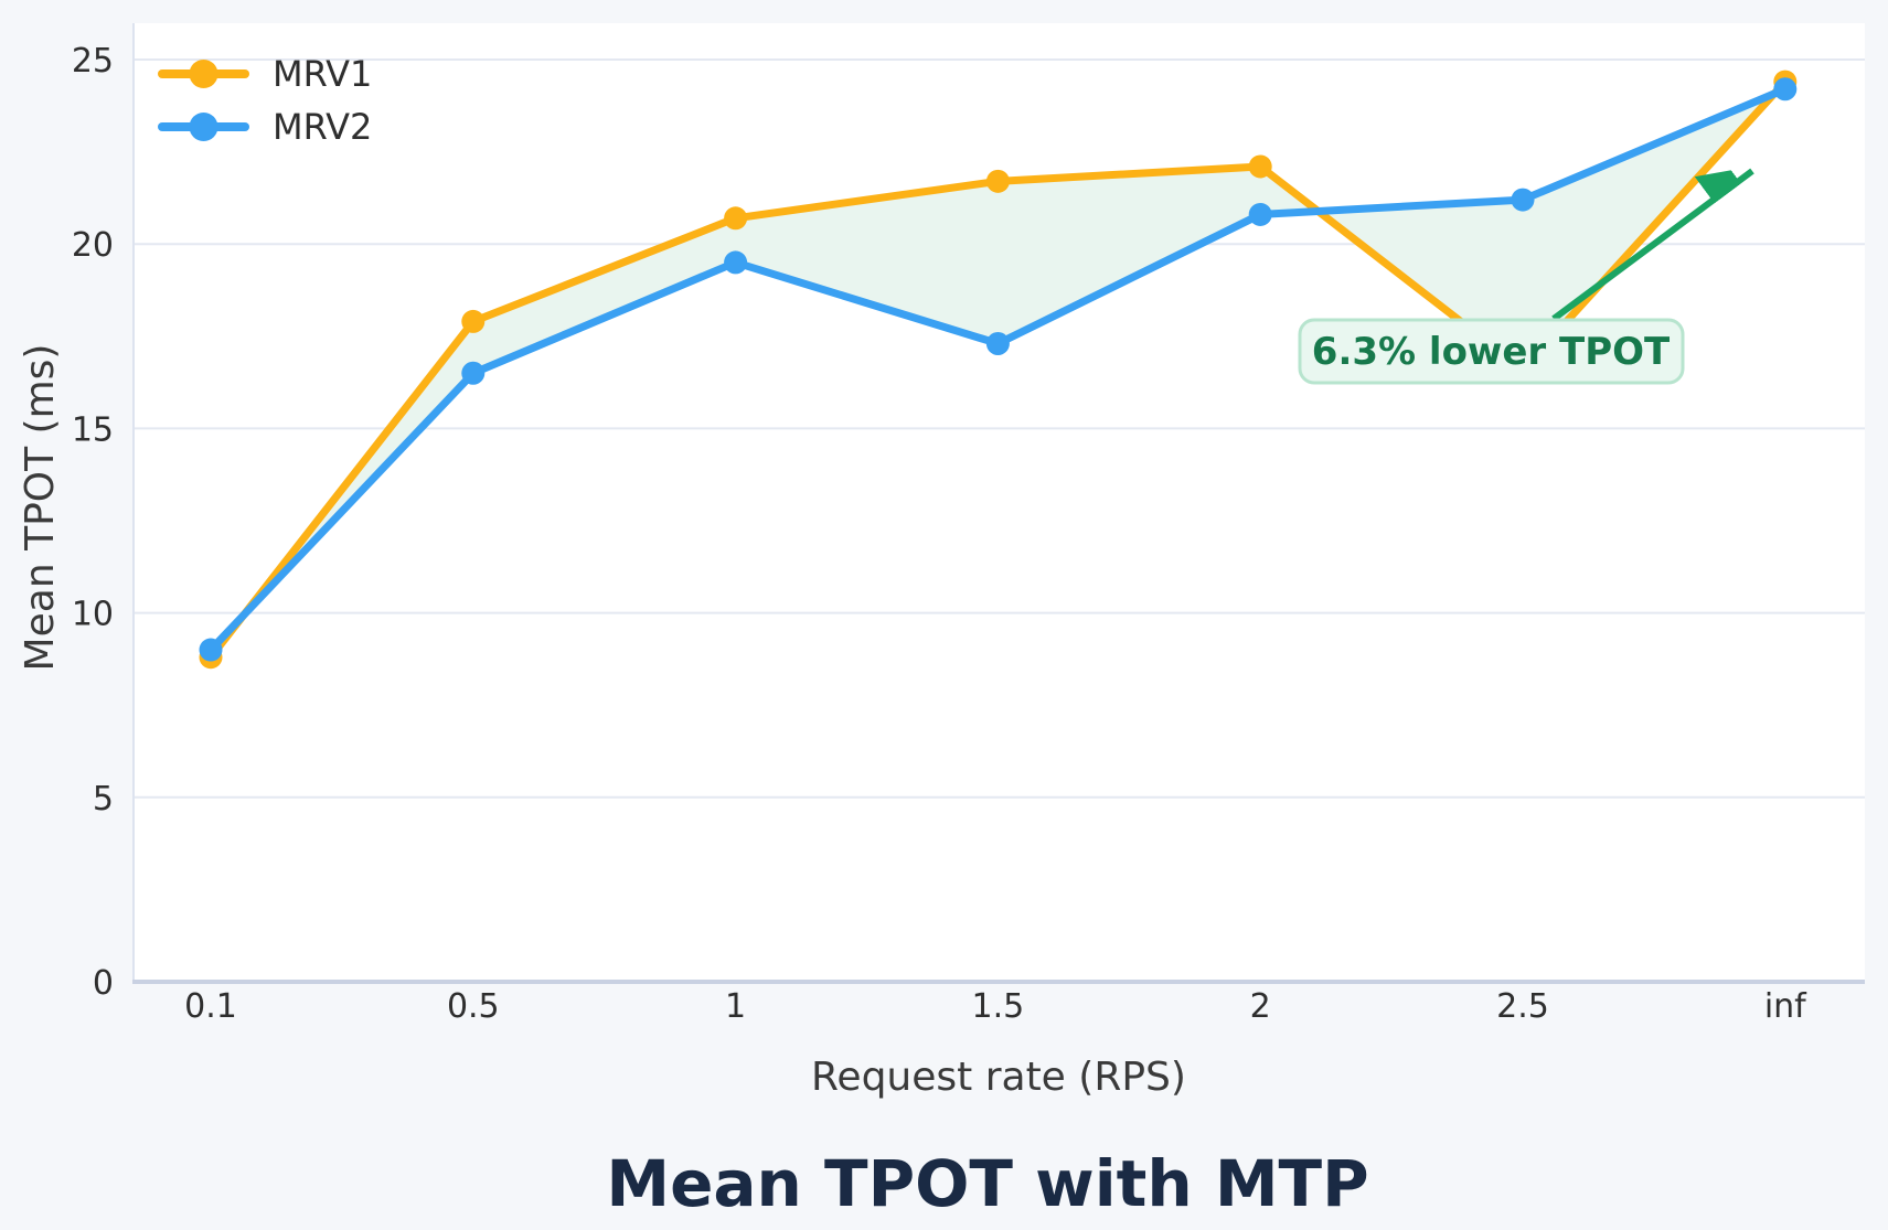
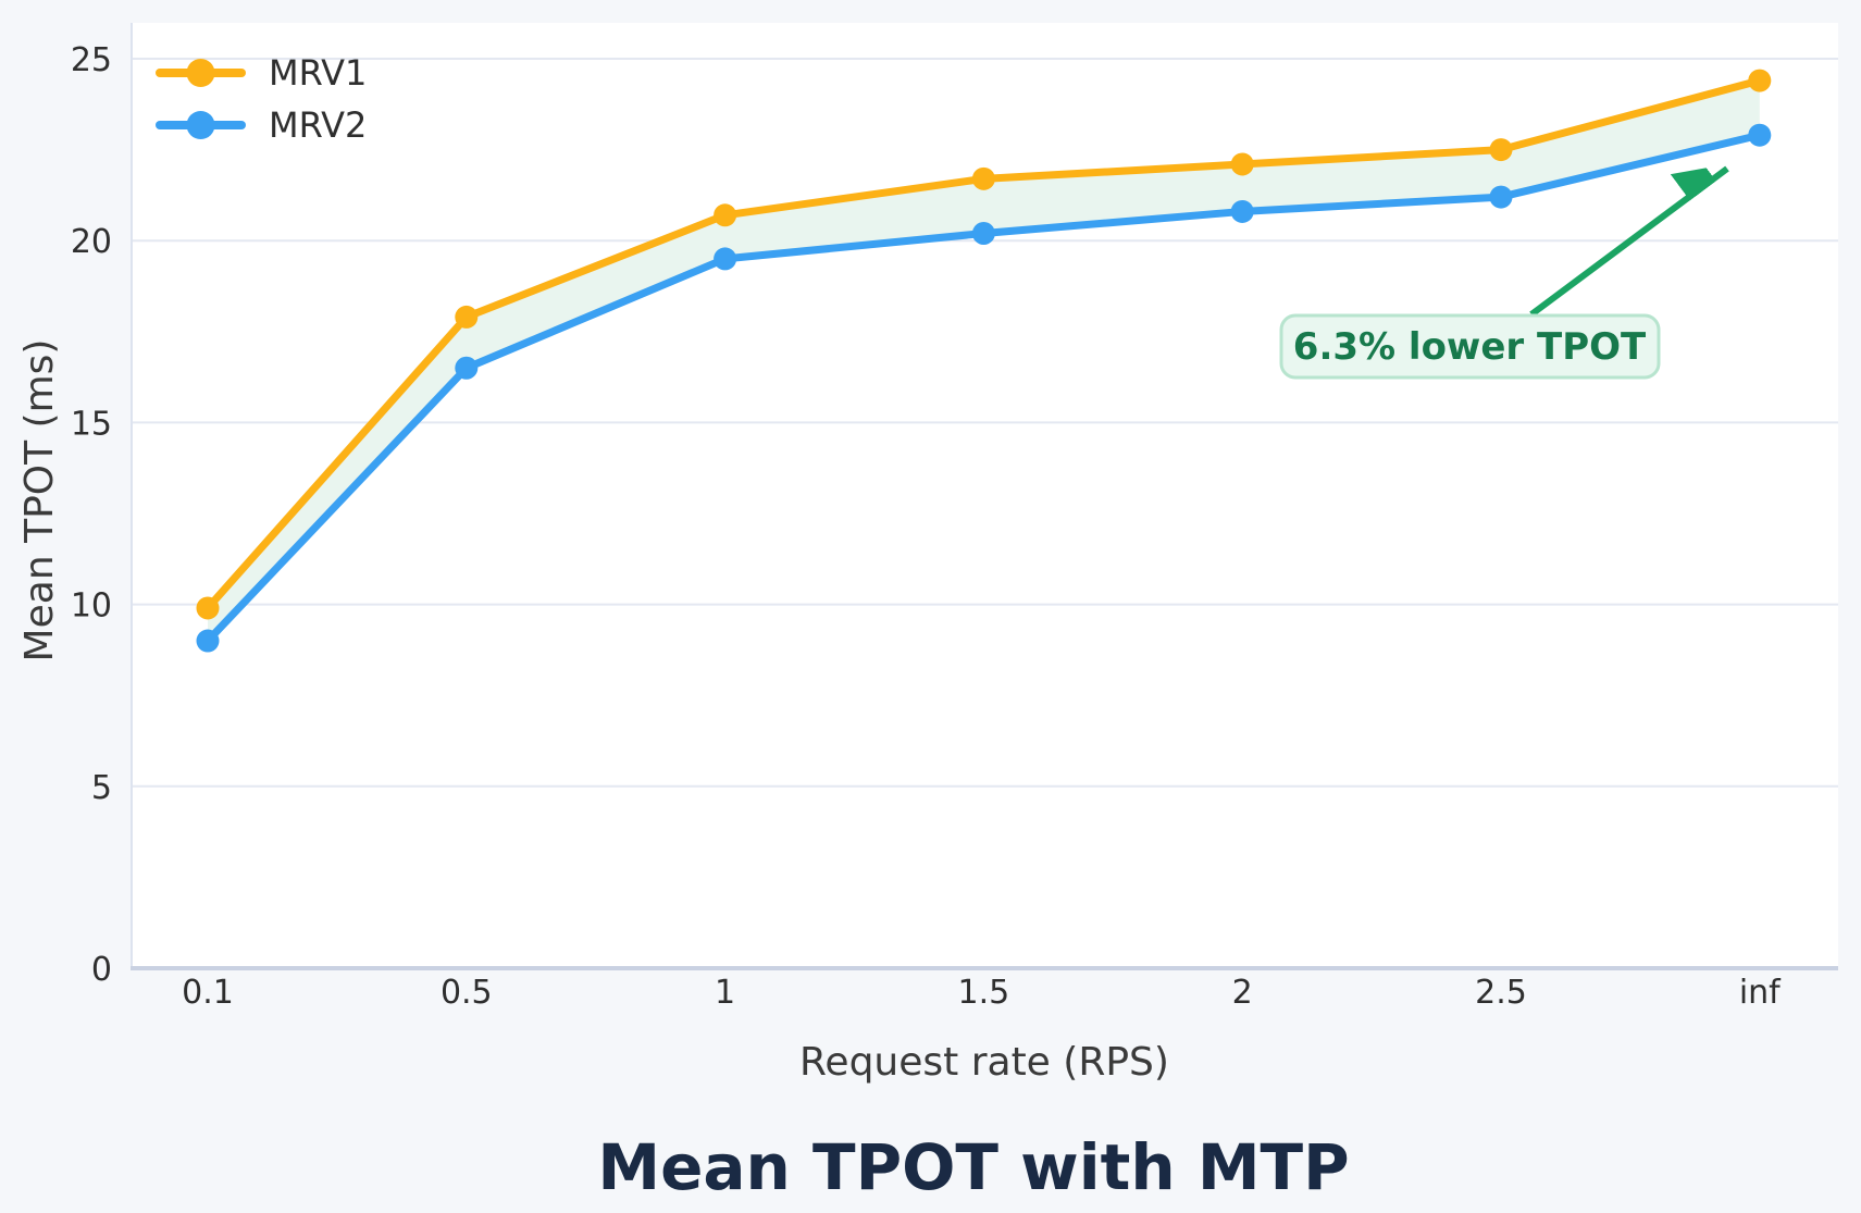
MRV1/0.1: 8.8 -> 9.9
MRV2/1.5: 17.3 -> 20.2
MRV1/2.5: 16.6 -> 22.5
MRV2/inf: 24.2 -> 22.9
